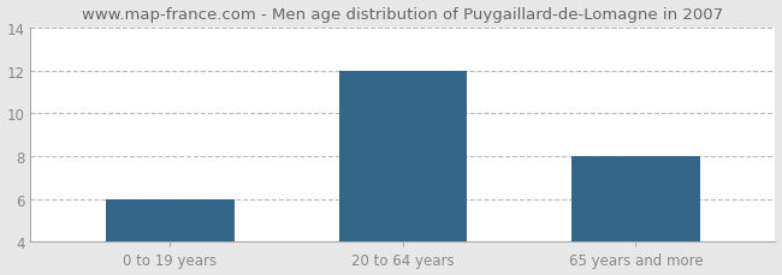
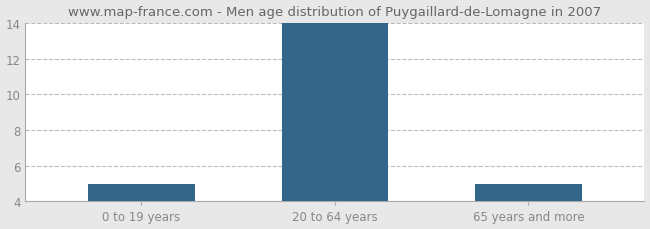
0 to 19 years: 6 -> 5
20 to 64 years: 12 -> 14
65 years and more: 8 -> 5
